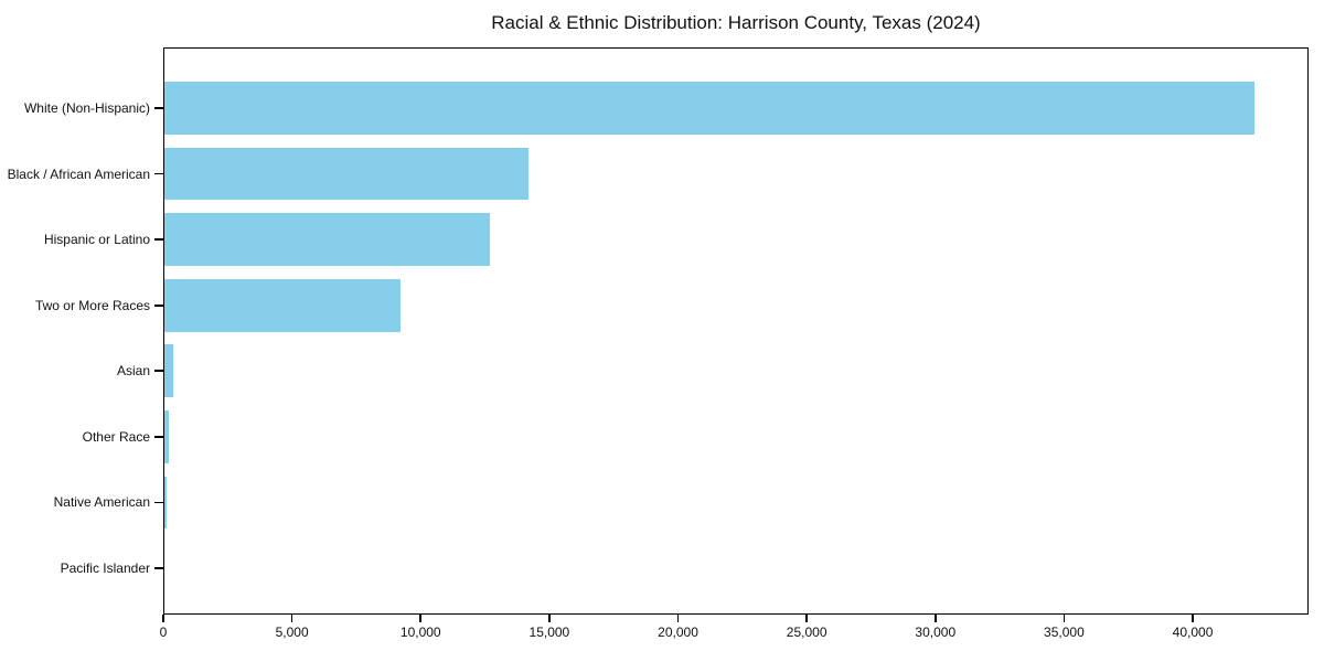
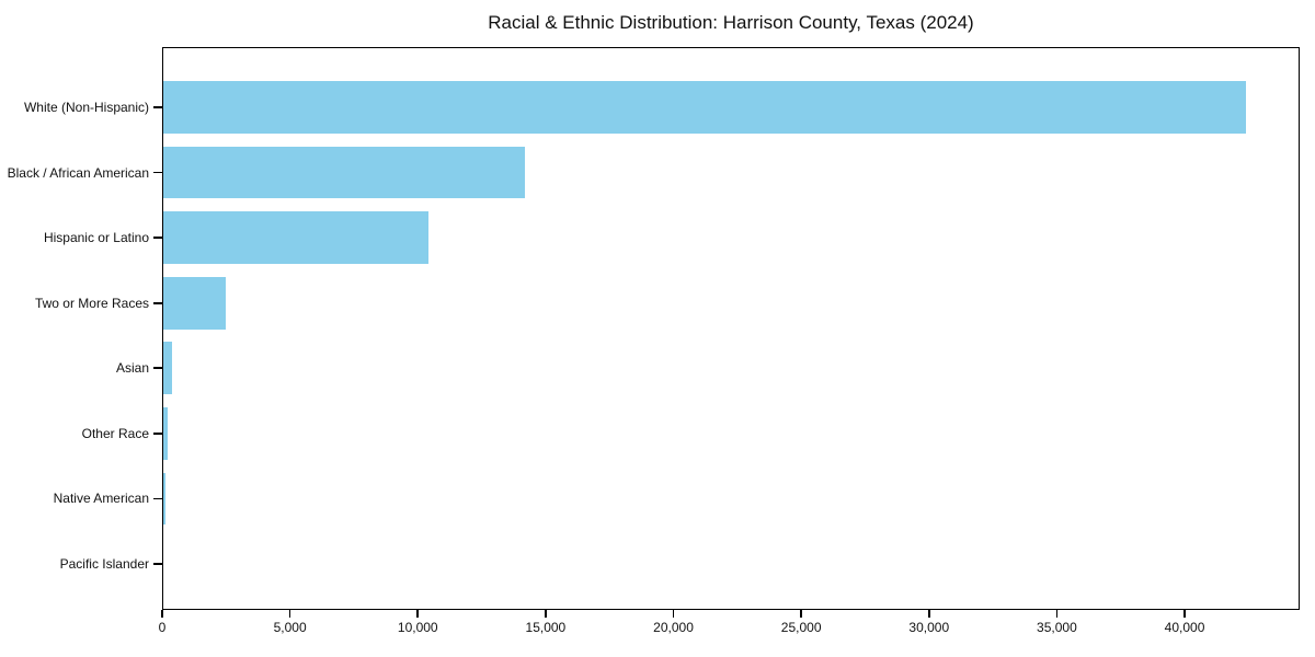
Hispanic or Latino: 12700 -> 10400
Two or More Races: 9200 -> 2500
